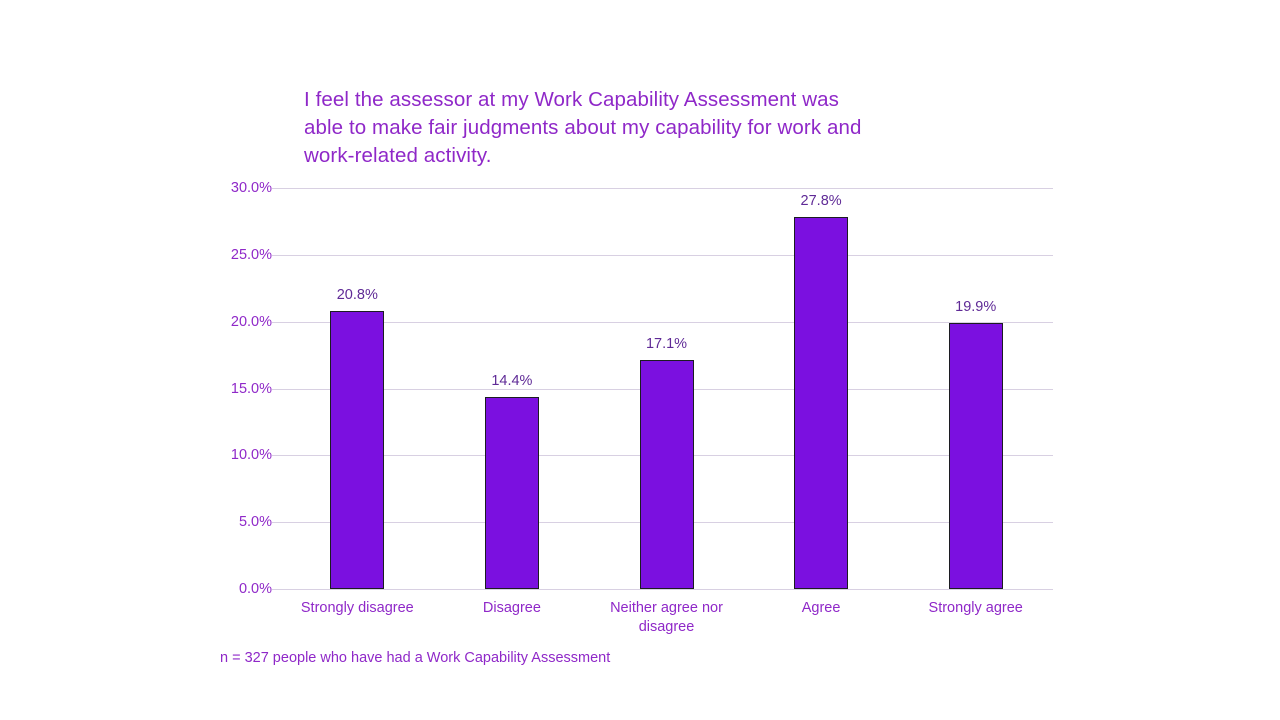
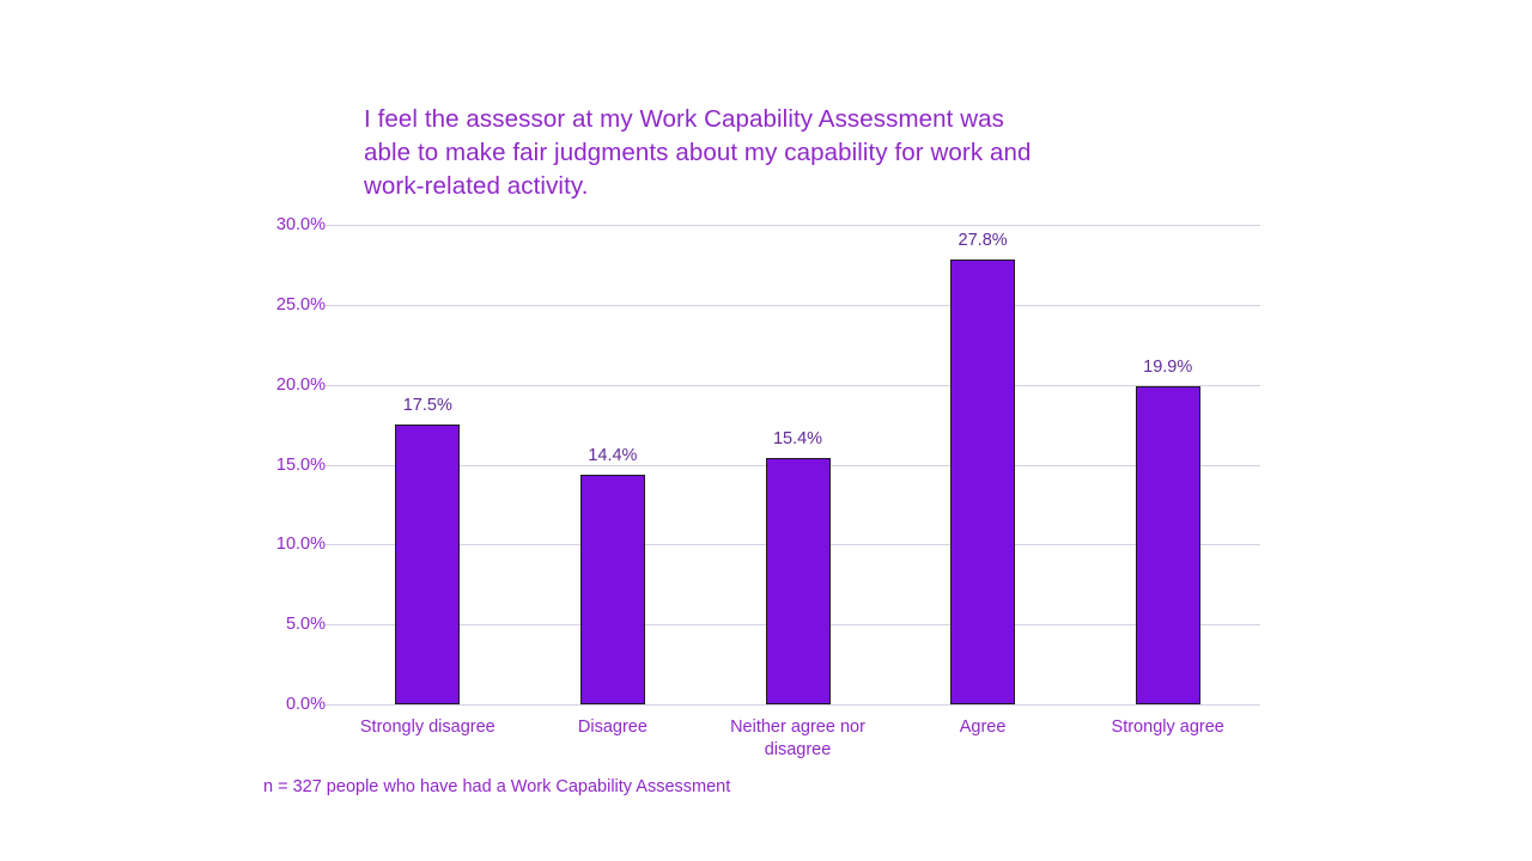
Strongly disagree: 20.8% -> 17.5%
Neither agree nor disagree: 17.1% -> 15.4%
